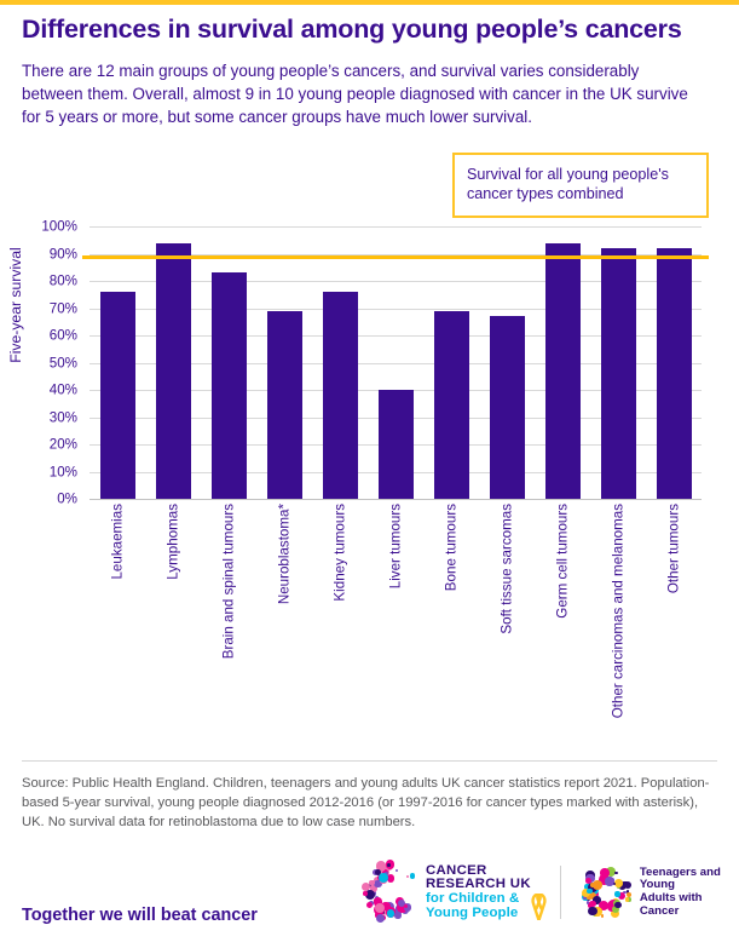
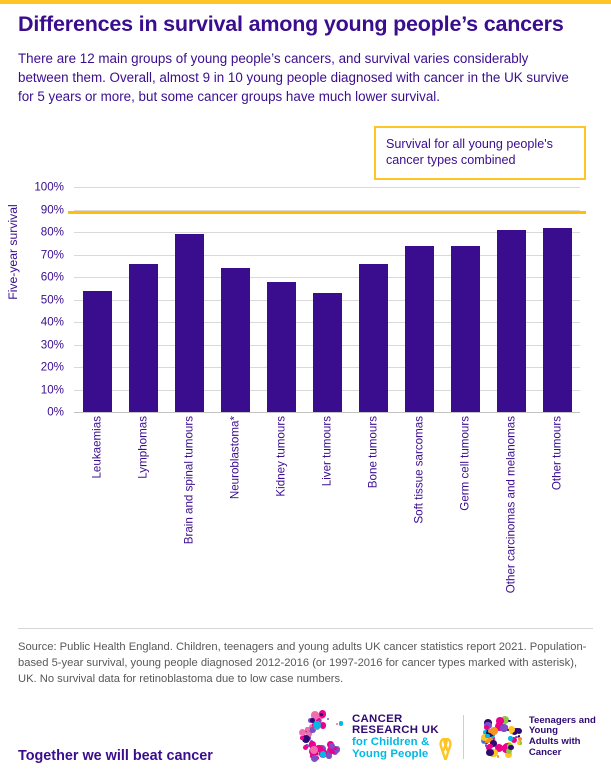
Leukaemias: 76% -> 54%
Lymphomas: 94% -> 66%
Brain and spinal tumours: 83% -> 79%
Neuroblastoma*: 69% -> 64%
Kidney tumours: 76% -> 58%
Liver tumours: 40% -> 53%
Bone tumours: 69% -> 66%
Soft tissue sarcomas: 67% -> 74%
Germ cell tumours: 94% -> 74%
Other carcinomas and melanomas: 92% -> 81%
Other tumours: 92% -> 82%
